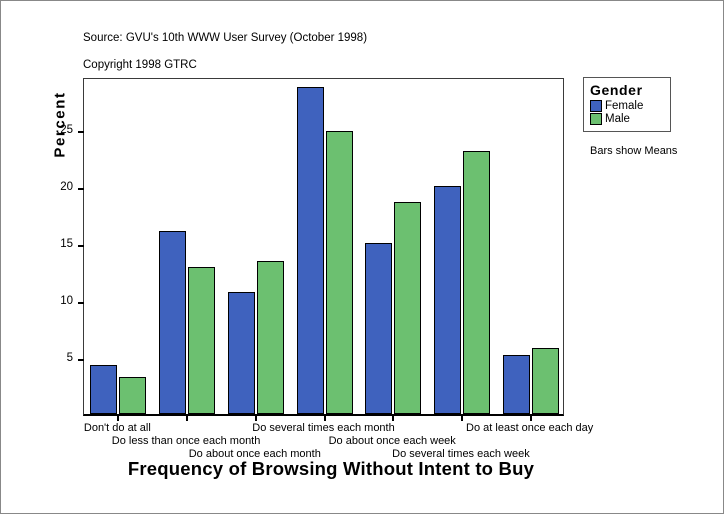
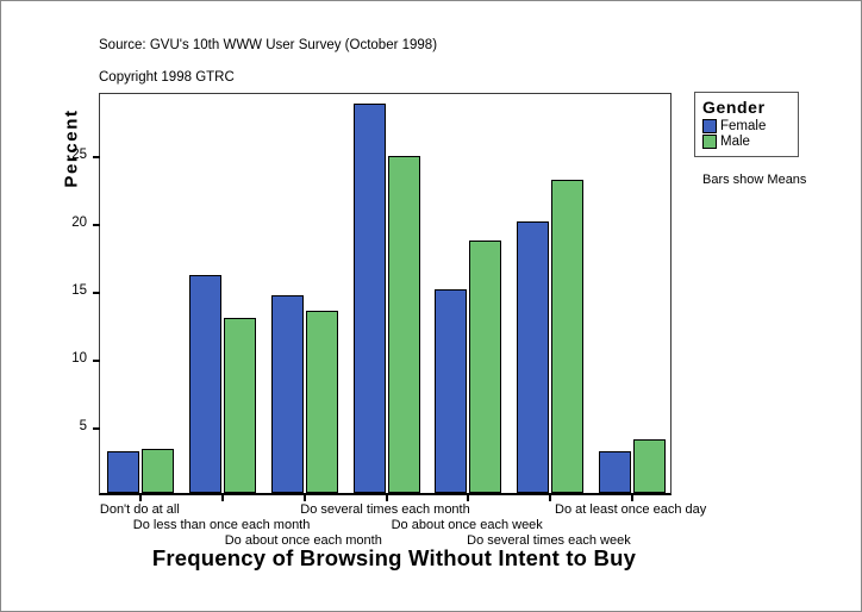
Female/Don't do at all: 4.3 -> 3.1
Female/Do about once each month: 10.7 -> 14.5
Female/Do at least once each day: 5.2 -> 3.1
Male/Do at least once each day: 5.8 -> 3.9
